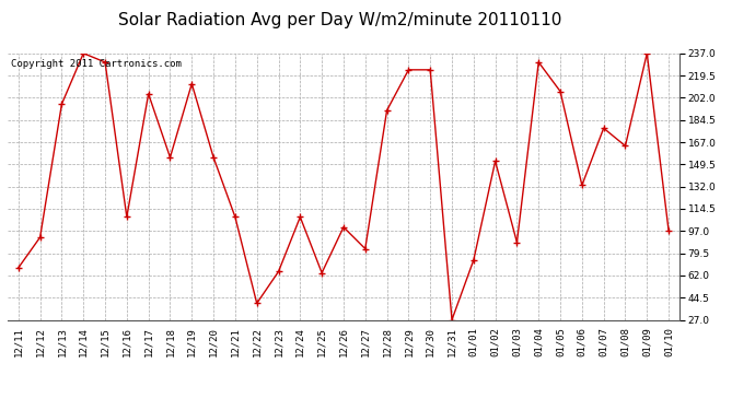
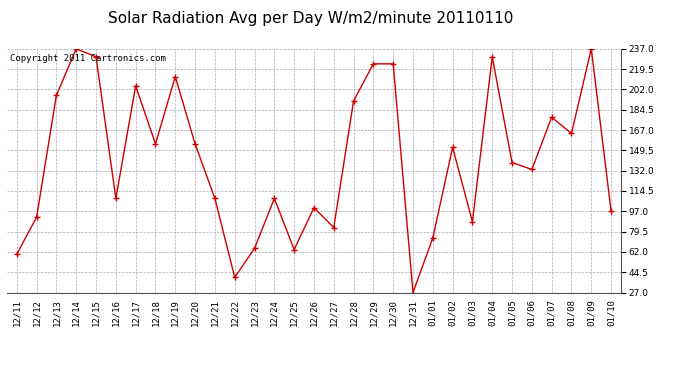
12/11: 68 -> 60
01/05: 207 -> 139
